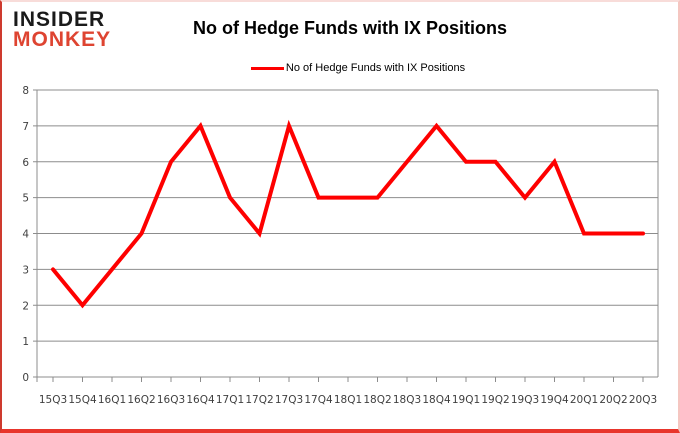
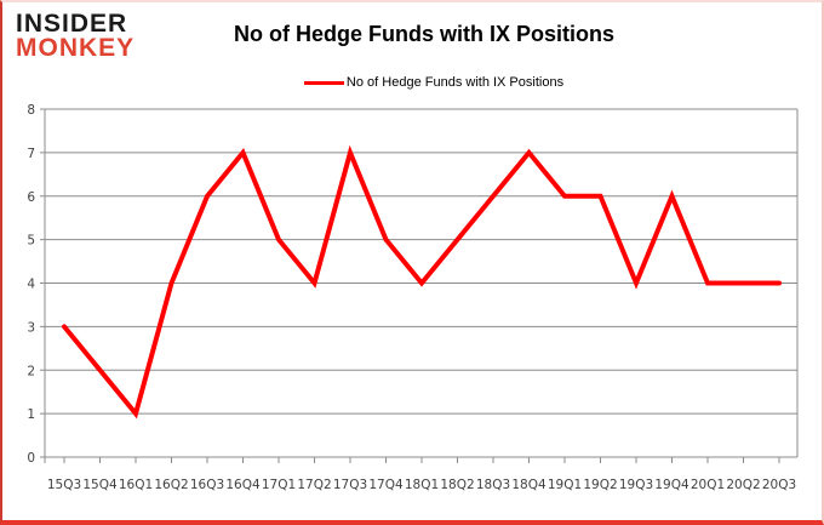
16Q1: 3 -> 1
18Q1: 5 -> 4
19Q3: 5 -> 4
